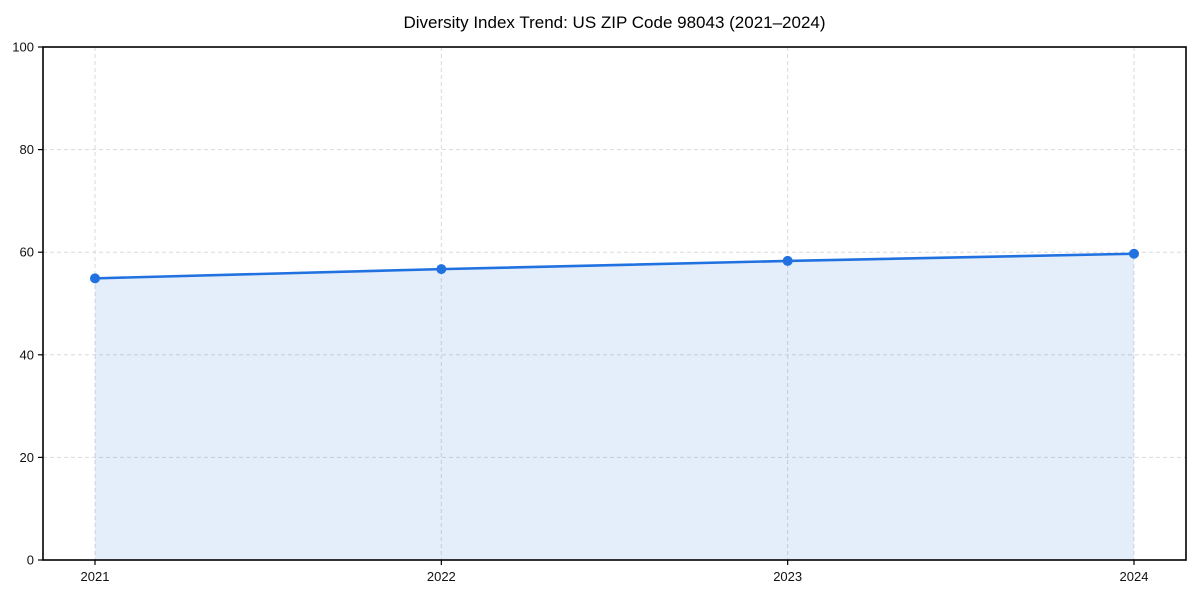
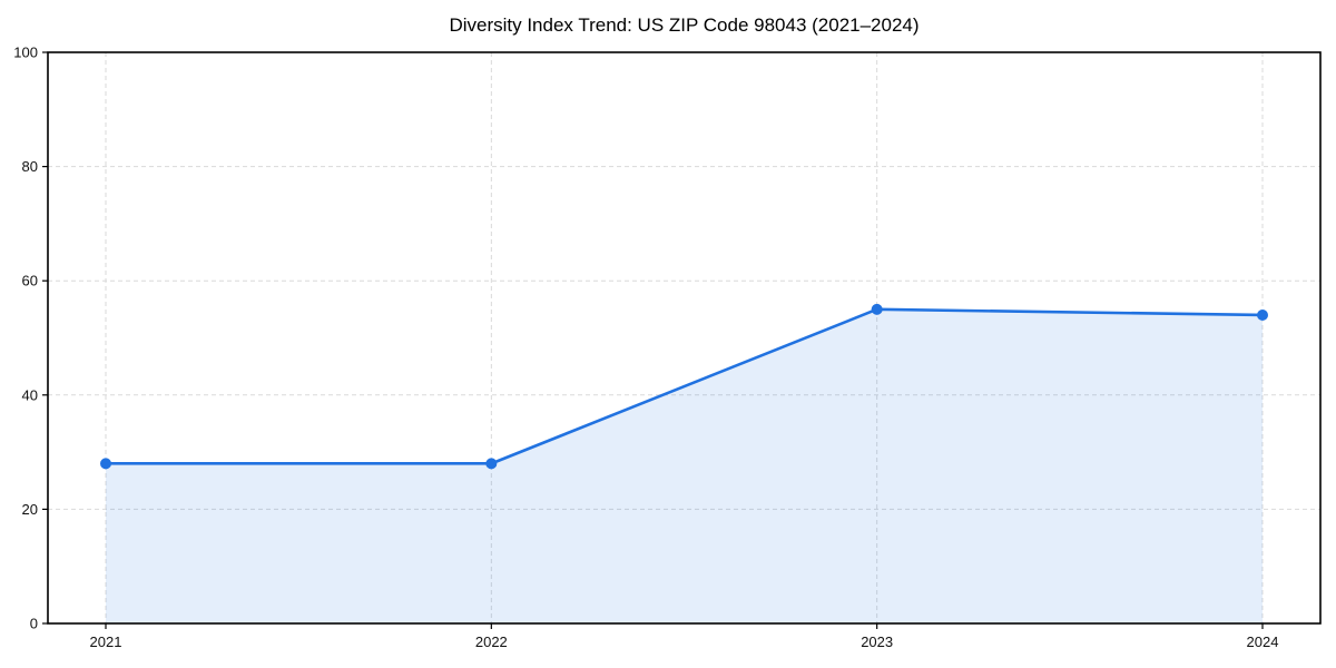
2021: 55 -> 28
2022: 57 -> 28
2023: 58 -> 55
2024: 60 -> 54
